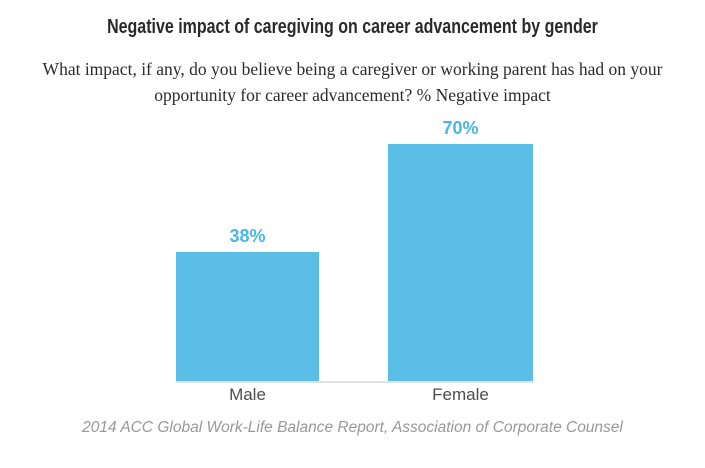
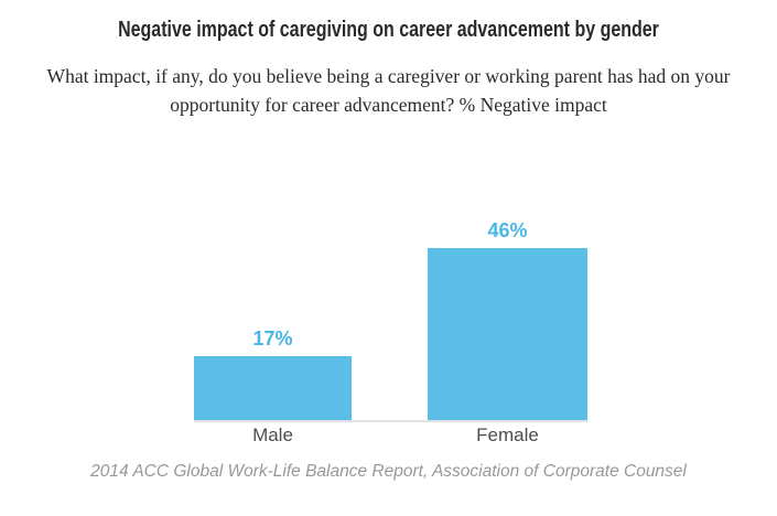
Male: 38% -> 17%
Female: 70% -> 46%
